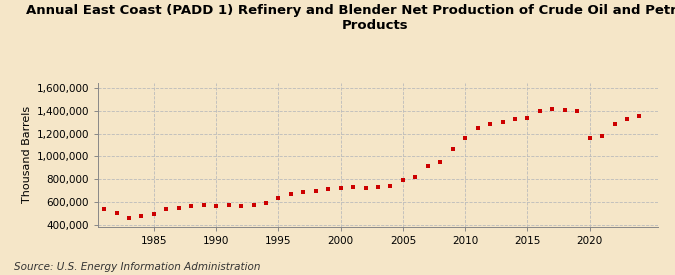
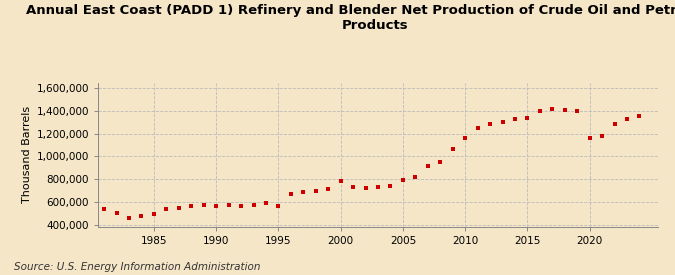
1995: 640,000 -> 560,000
2000: 720,000 -> 780,000
